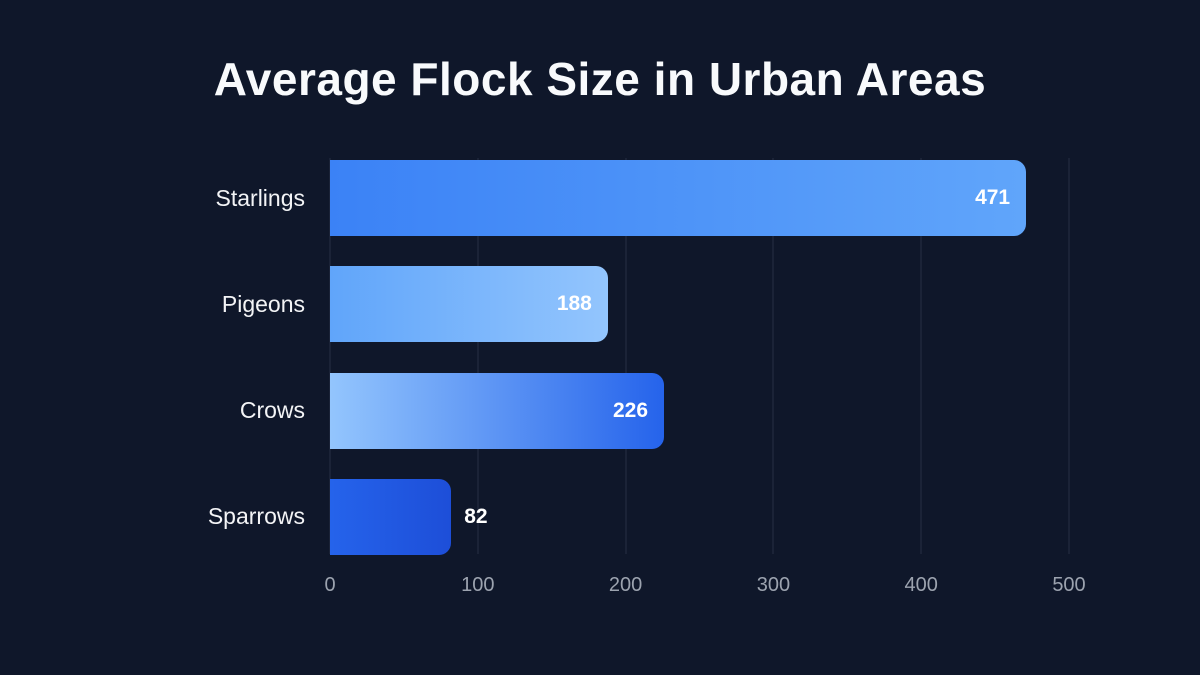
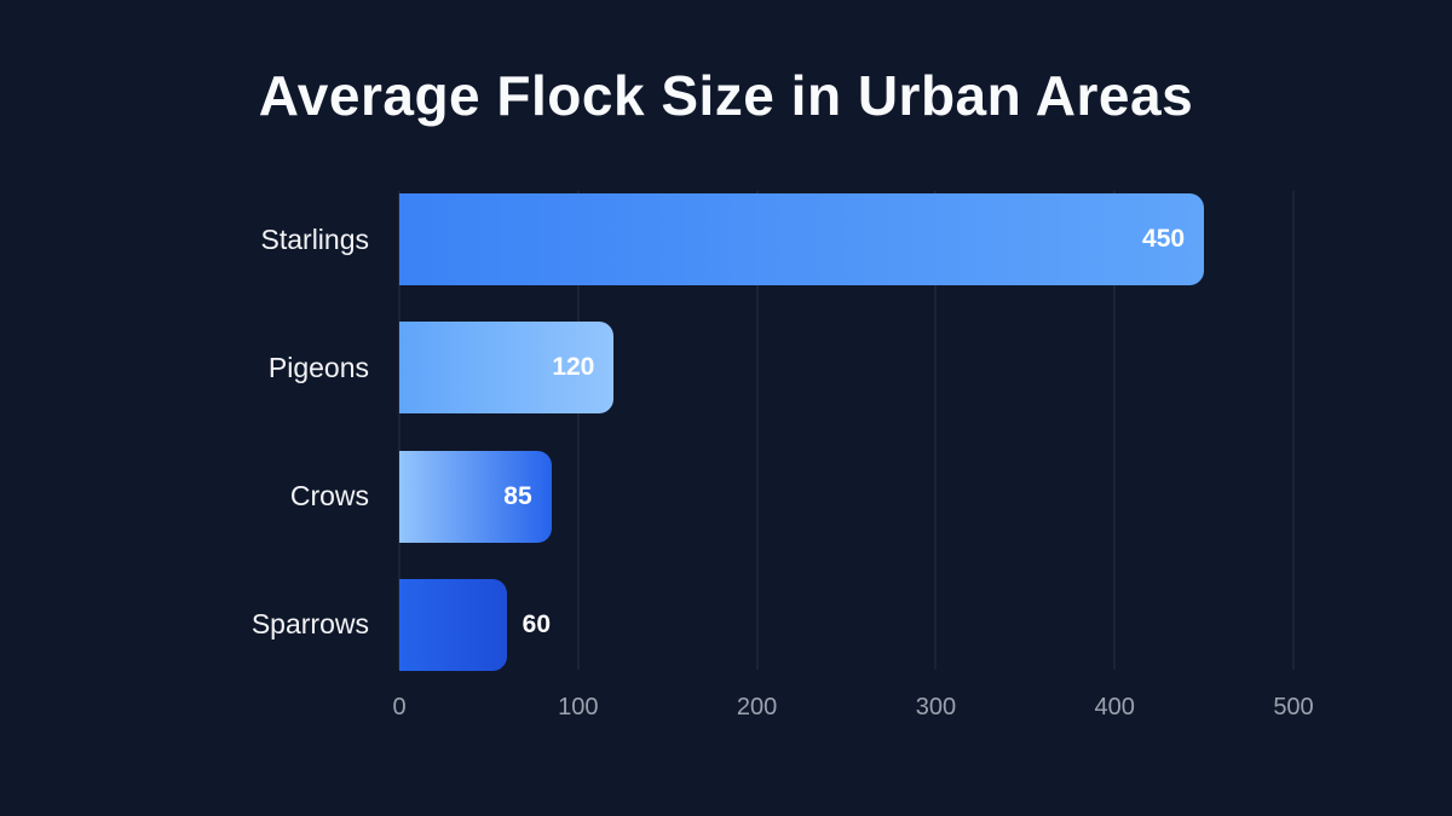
Starlings: 471 -> 450
Pigeons: 188 -> 120
Crows: 226 -> 85
Sparrows: 82 -> 60
